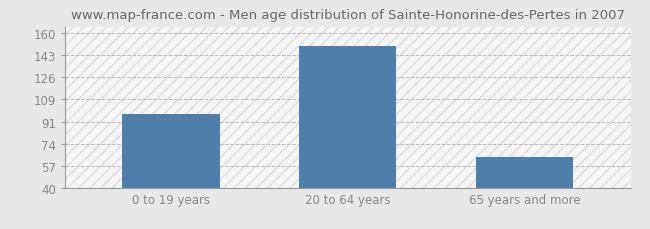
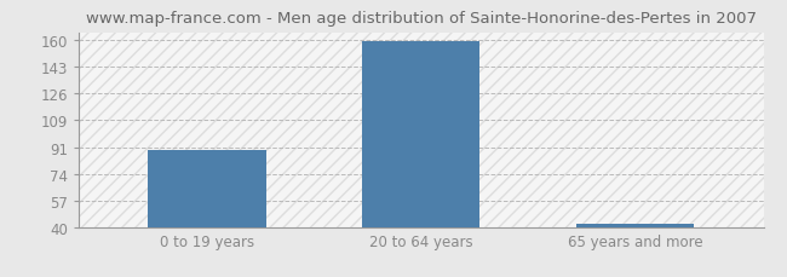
0 to 19 years: 97 -> 89
20 to 64 years: 150 -> 159
65 years and more: 64 -> 42
